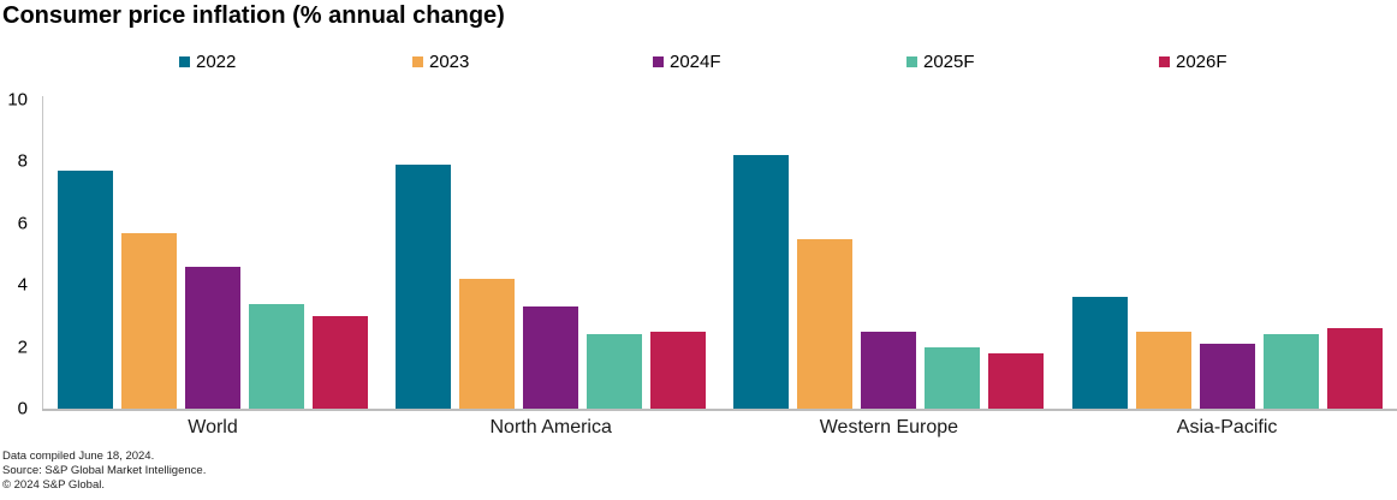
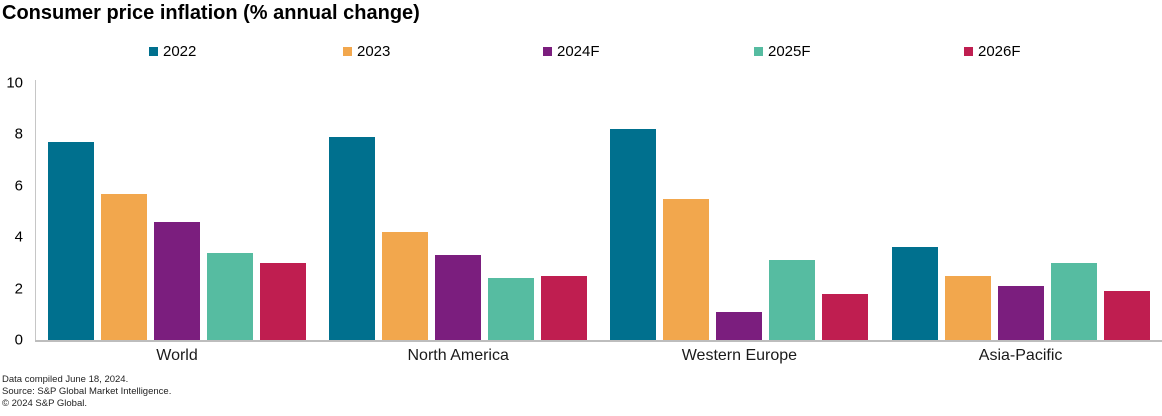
2024F/Western Europe: 2.5 -> 1.1
2025F/Western Europe: 2.0 -> 3.1
2025F/Asia-Pacific: 2.4 -> 3.0
2026F/Asia-Pacific: 2.6 -> 1.9
